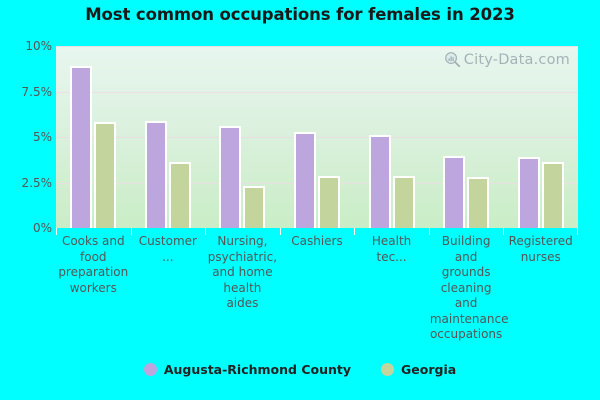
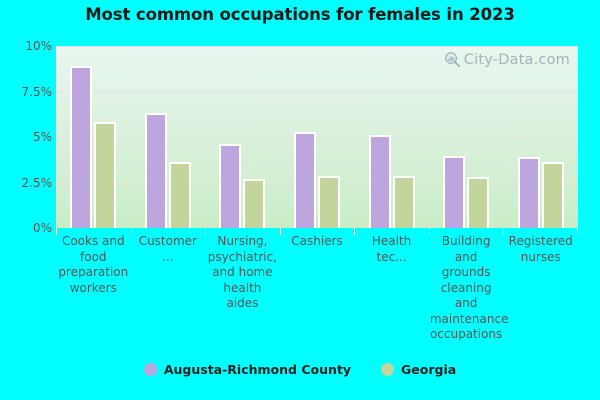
Augusta-Richmond County/Customer ...: 5.9% -> 6.3%
Augusta-Richmond County/Nursing, psychiatric, and home health aides: 5.6% -> 4.6%
Georgia/Nursing, psychiatric, and home health aides: 2.3% -> 2.7%
